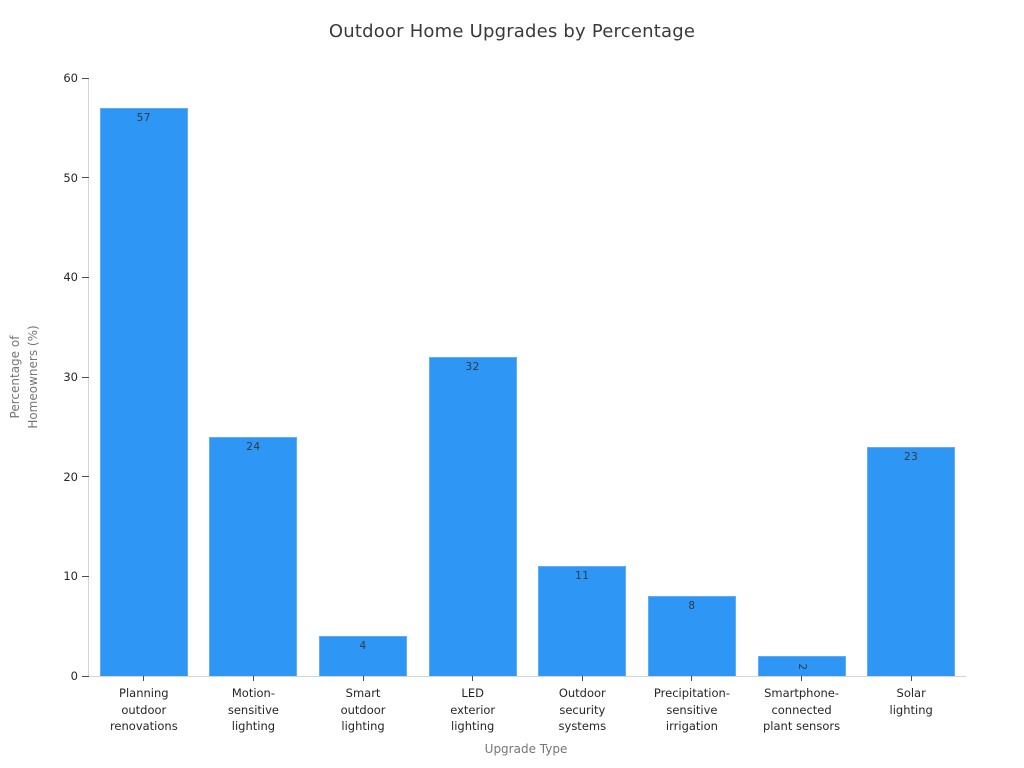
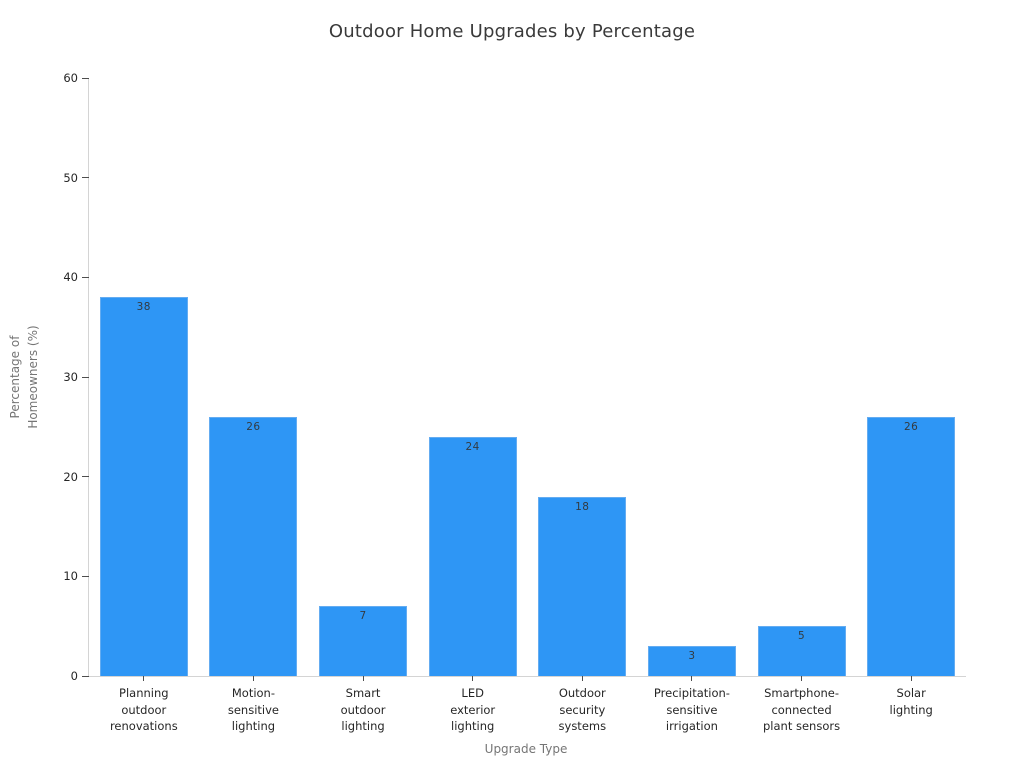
Planning outdoor renovations: 57 -> 38
Motion-sensitive lighting: 24 -> 26
Smart outdoor lighting: 4 -> 7
LED exterior lighting: 32 -> 24
Outdoor security systems: 11 -> 18
Precipitation-sensitive irrigation: 8 -> 3
Smartphone-connected plant sensors: 2 -> 5
Solar lighting: 23 -> 26
